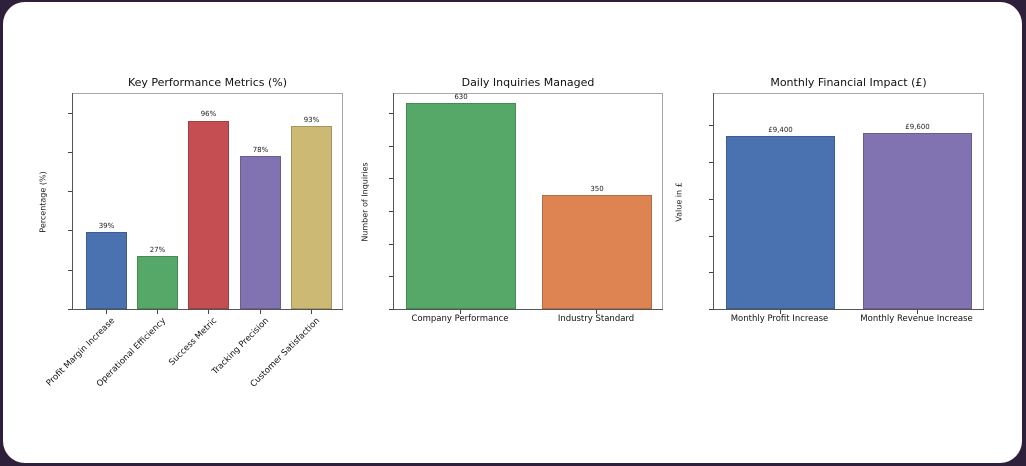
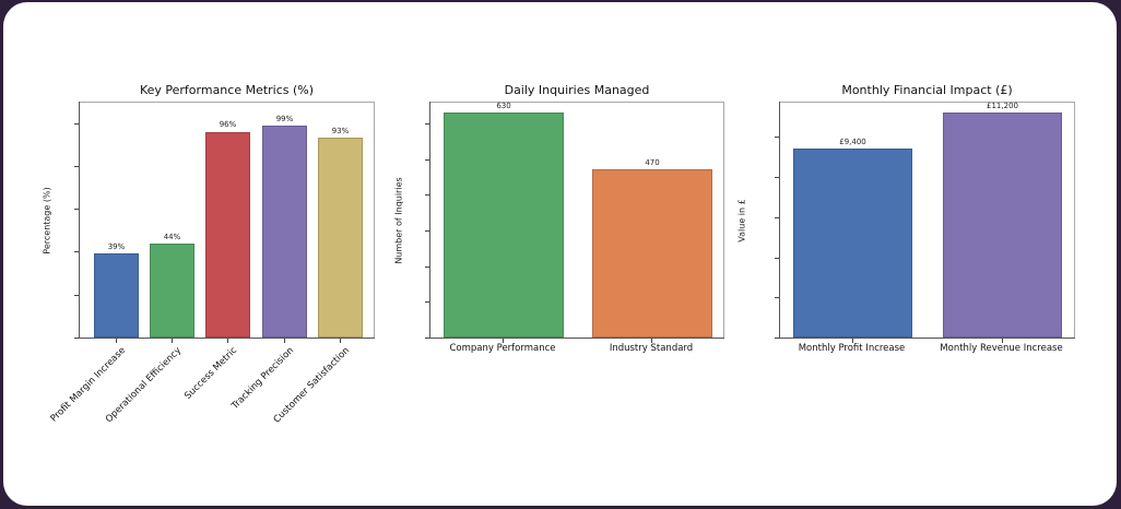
Key Performance Metrics (%)/Operational Efficiency: 27% -> 44%
Key Performance Metrics (%)/Tracking Precision: 78% -> 99%
Daily Inquiries Managed/Industry Standard: 350 -> 470
Monthly Financial Impact (£)/Monthly Revenue Increase: £9,600 -> £11,200
